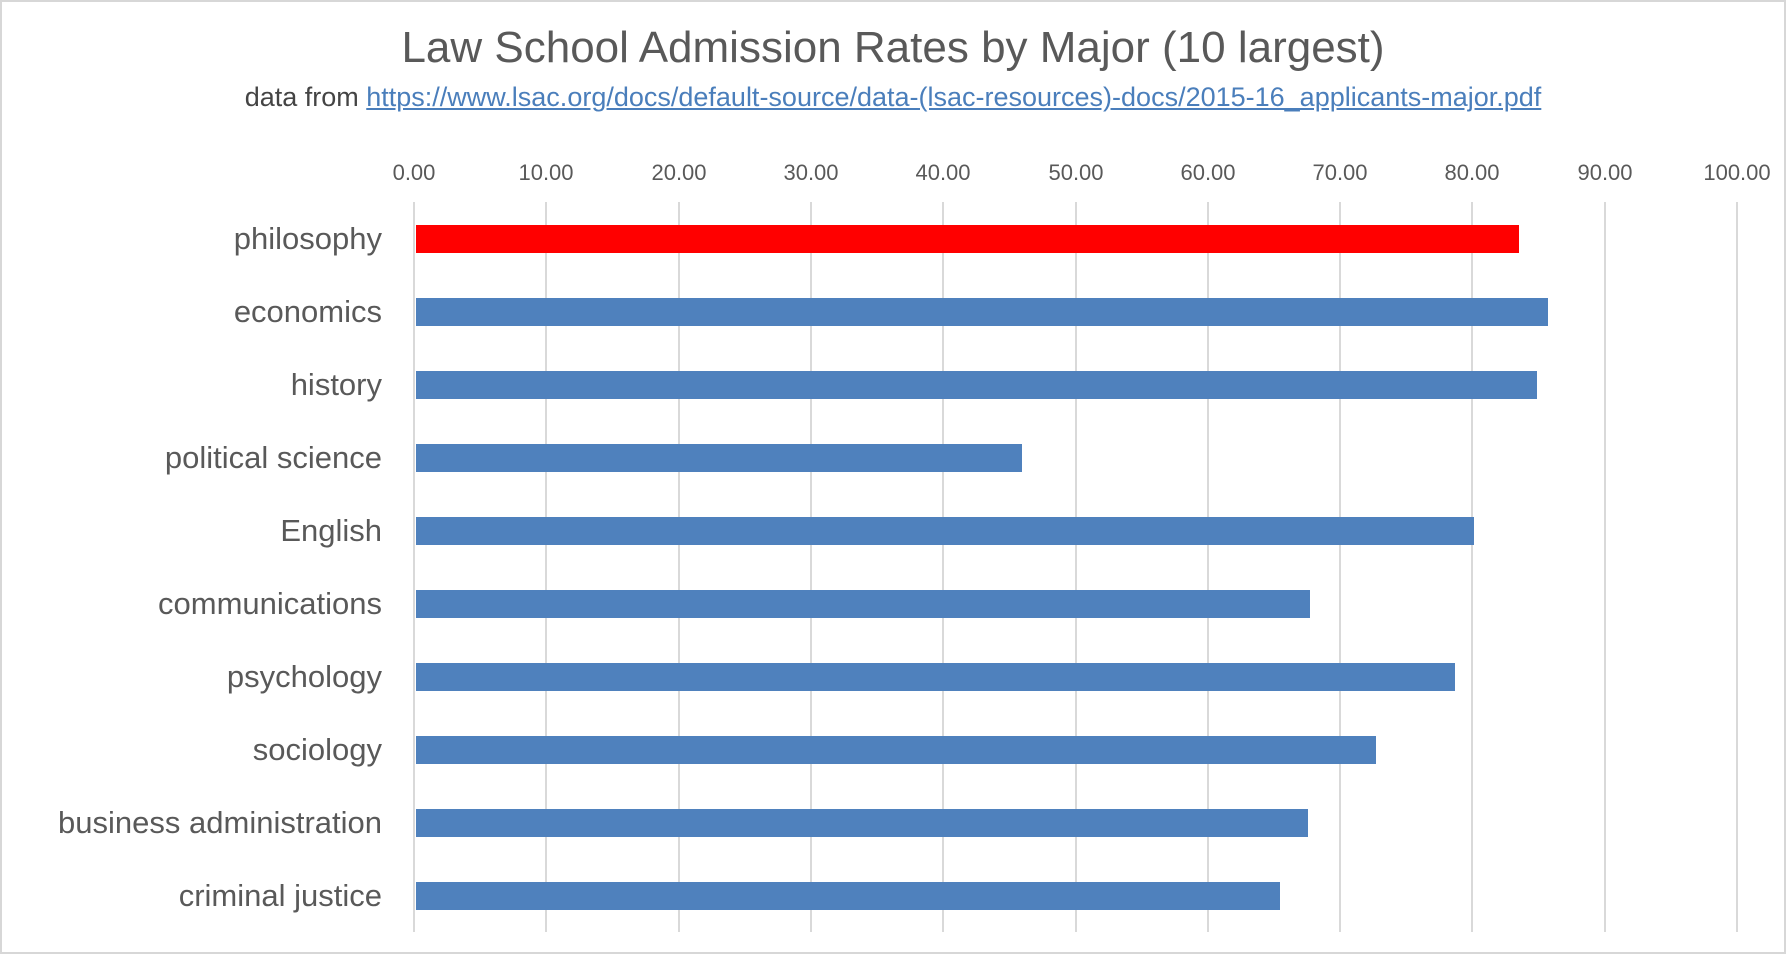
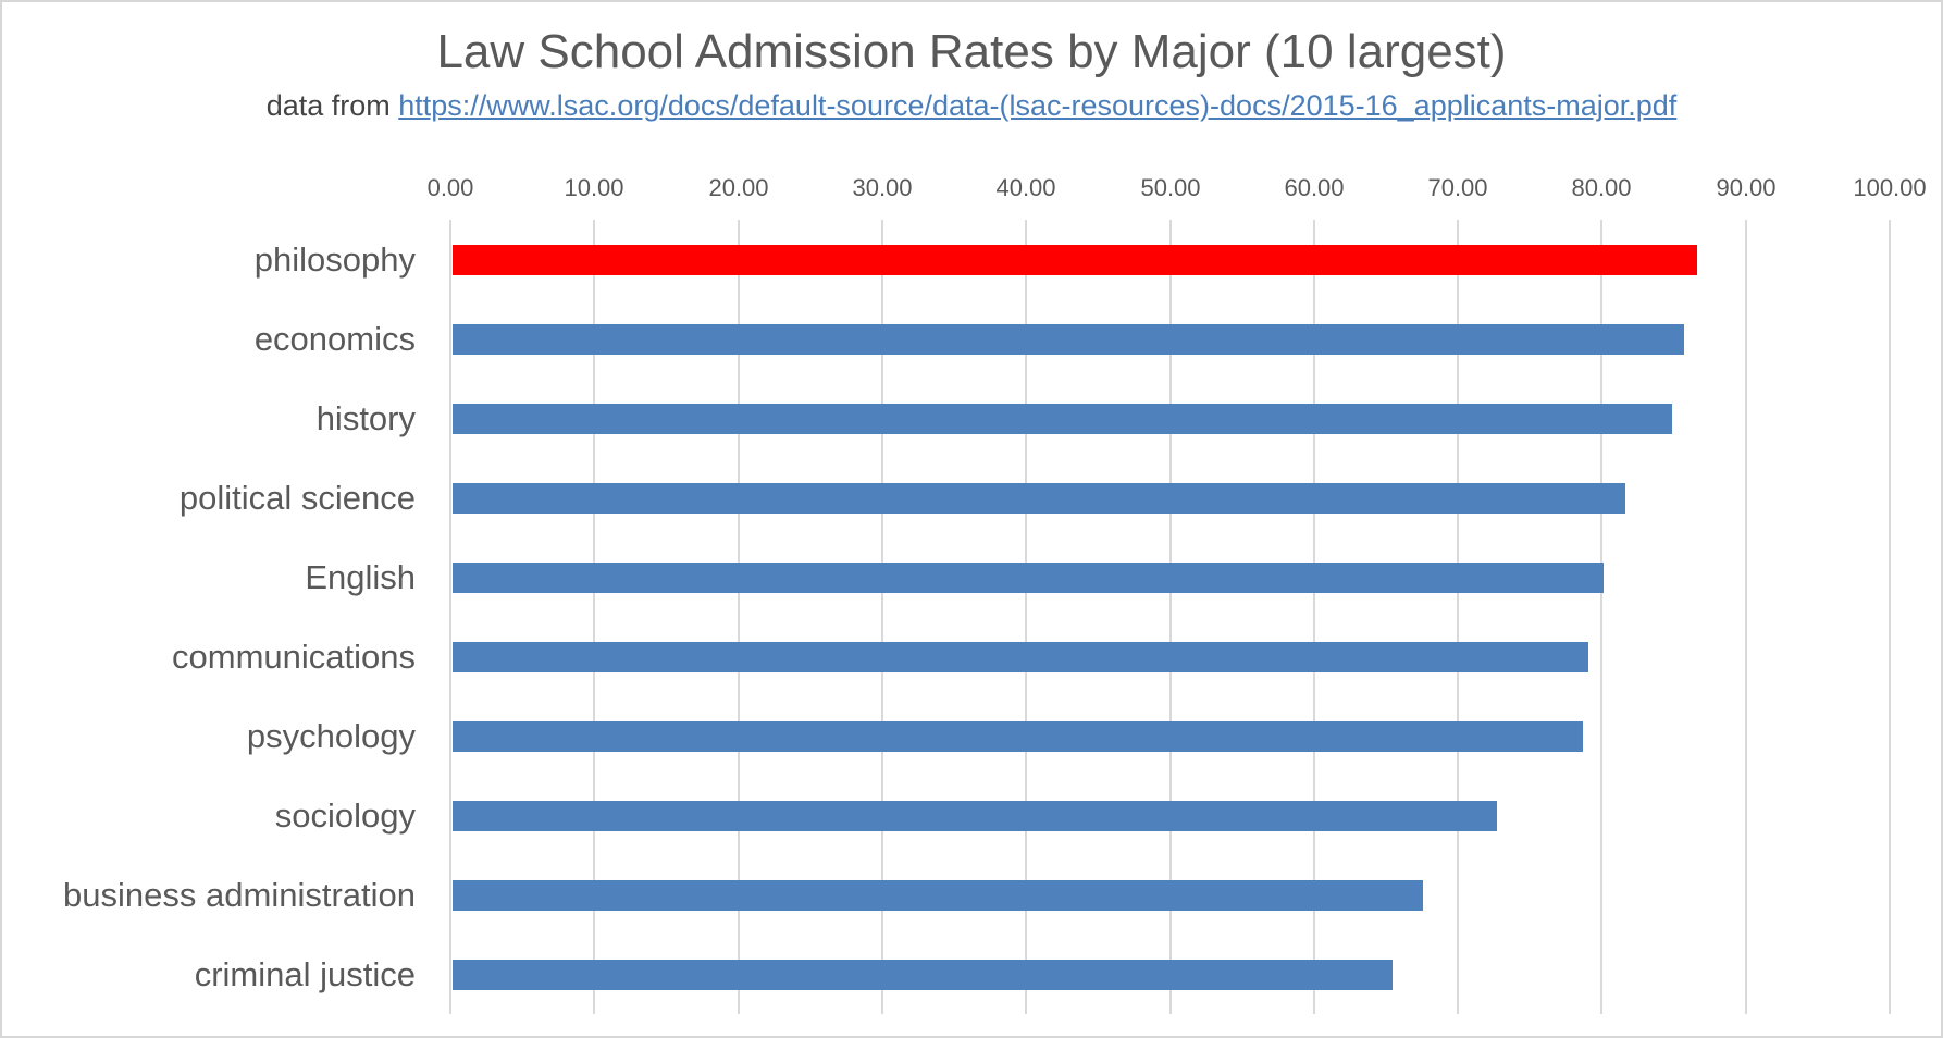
philosophy: 83.4 -> 86.5
political science: 45.8 -> 81.5
communications: 67.6 -> 78.9
